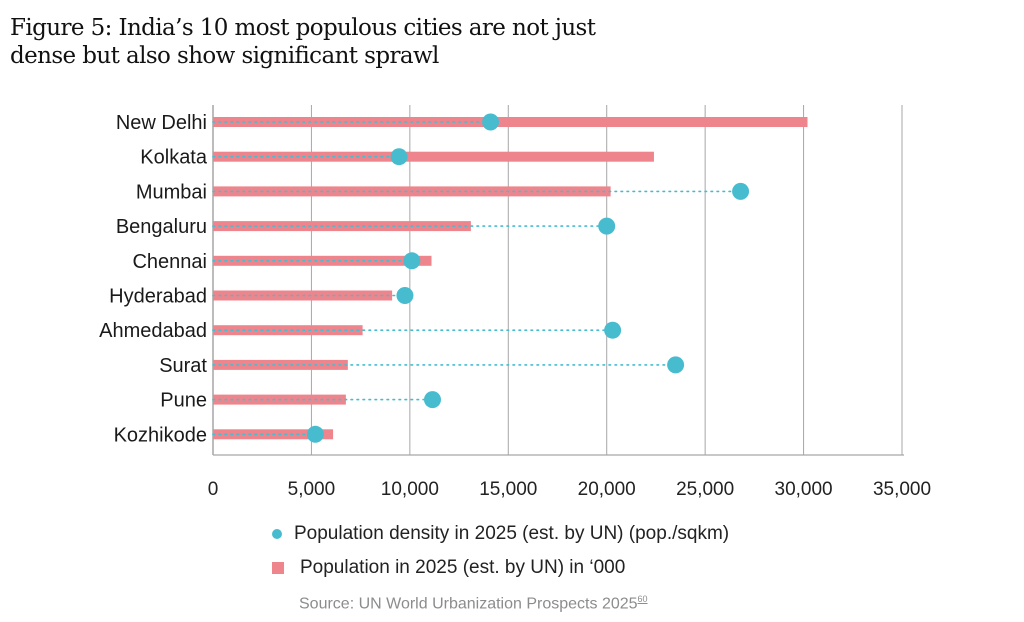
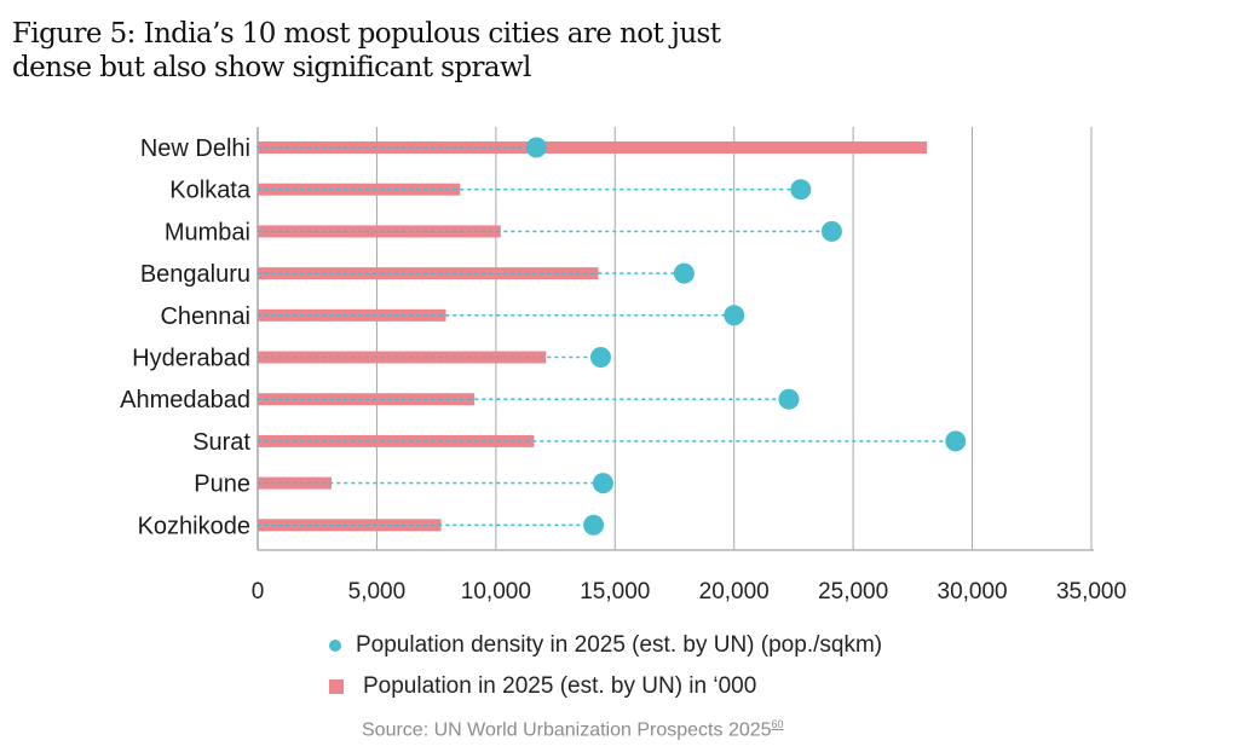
Population in 2025 (est. by UN) in ‘000/New Delhi: 30200 -> 28100
Population density in 2025 (est. by UN) (pop./sqkm)/New Delhi: 14100 -> 11700
Population in 2025 (est. by UN) in ‘000/Kolkata: 22400 -> 8500
Population density in 2025 (est. by UN) (pop./sqkm)/Kolkata: 9400 -> 22800
Population in 2025 (est. by UN) in ‘000/Mumbai: 20200 -> 10200
Population density in 2025 (est. by UN) (pop./sqkm)/Mumbai: 26800 -> 24100
Population in 2025 (est. by UN) in ‘000/Bengaluru: 13100 -> 14300
Population density in 2025 (est. by UN) (pop./sqkm)/Bengaluru: 20000 -> 17900
Population in 2025 (est. by UN) in ‘000/Chennai: 11100 -> 7900
Population density in 2025 (est. by UN) (pop./sqkm)/Chennai: 10100 -> 20000
Population in 2025 (est. by UN) in ‘000/Hyderabad: 9100 -> 12100
Population density in 2025 (est. by UN) (pop./sqkm)/Hyderabad: 9800 -> 14400
Population in 2025 (est. by UN) in ‘000/Ahmedabad: 7600 -> 9100
Population density in 2025 (est. by UN) (pop./sqkm)/Ahmedabad: 20300 -> 22300
Population in 2025 (est. by UN) in ‘000/Surat: 6800 -> 11600
Population density in 2025 (est. by UN) (pop./sqkm)/Surat: 23500 -> 29300
Population in 2025 (est. by UN) in ‘000/Pune: 6800 -> 3100
Population density in 2025 (est. by UN) (pop./sqkm)/Pune: 11200 -> 14500
Population in 2025 (est. by UN) in ‘000/Kozhikode: 6100 -> 7700
Population density in 2025 (est. by UN) (pop./sqkm)/Kozhikode: 5200 -> 14100
